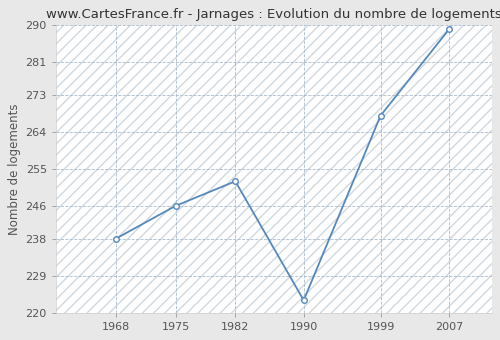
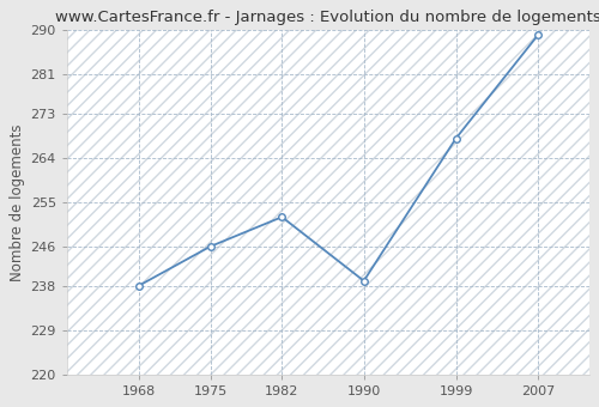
1990: 223 -> 239
